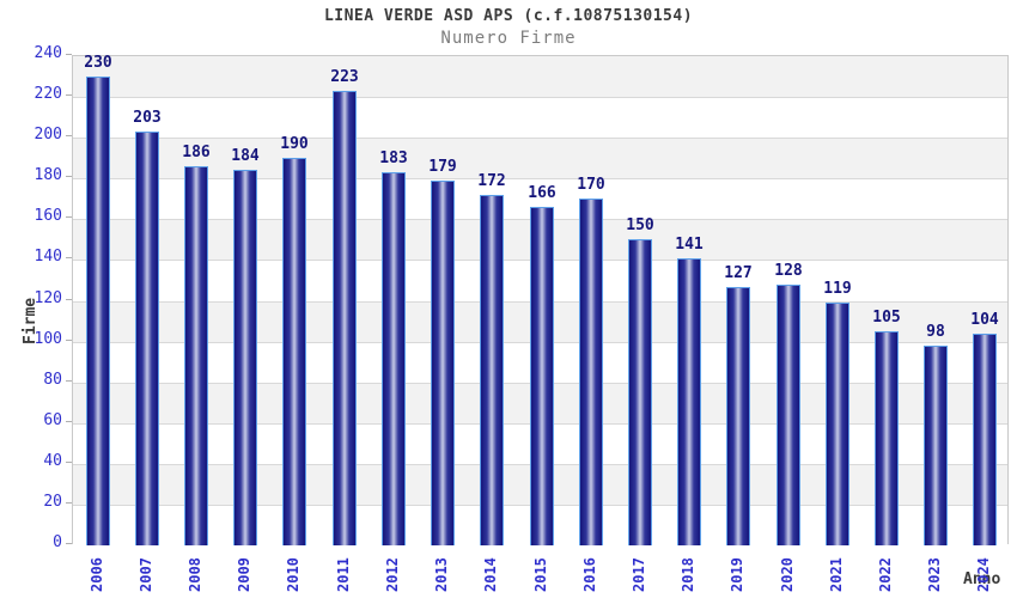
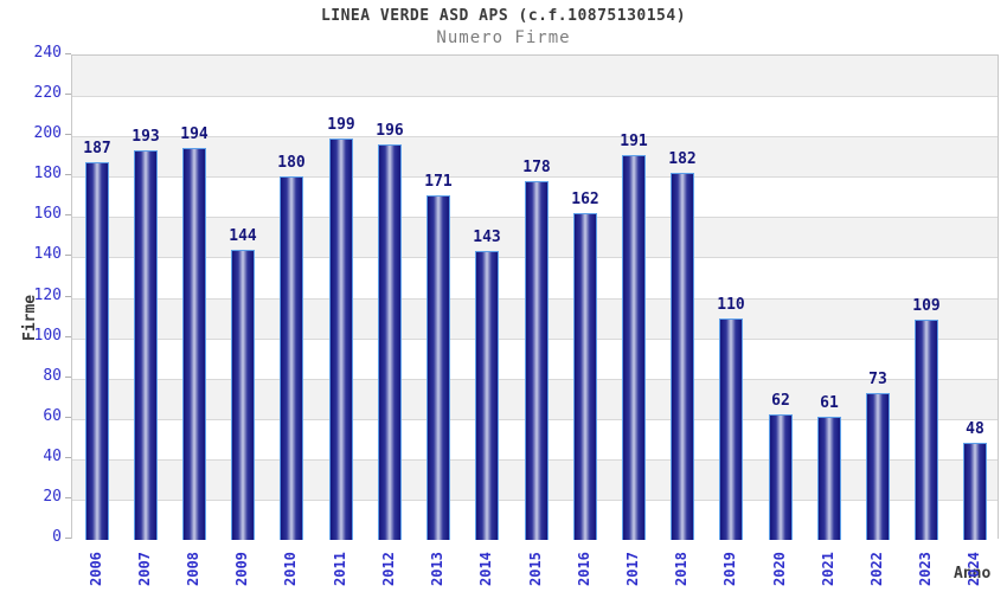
2006: 230 -> 187
2007: 203 -> 193
2008: 186 -> 194
2009: 184 -> 144
2010: 190 -> 180
2011: 223 -> 199
2012: 183 -> 196
2013: 179 -> 171
2014: 172 -> 143
2015: 166 -> 178
2016: 170 -> 162
2017: 150 -> 191
2018: 141 -> 182
2019: 127 -> 110
2020: 128 -> 62
2021: 119 -> 61
2022: 105 -> 73
2023: 98 -> 109
2024: 104 -> 48
